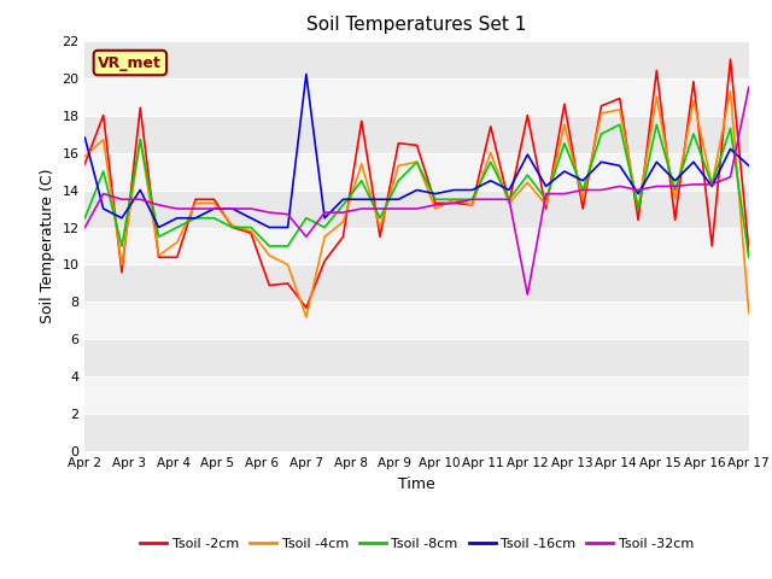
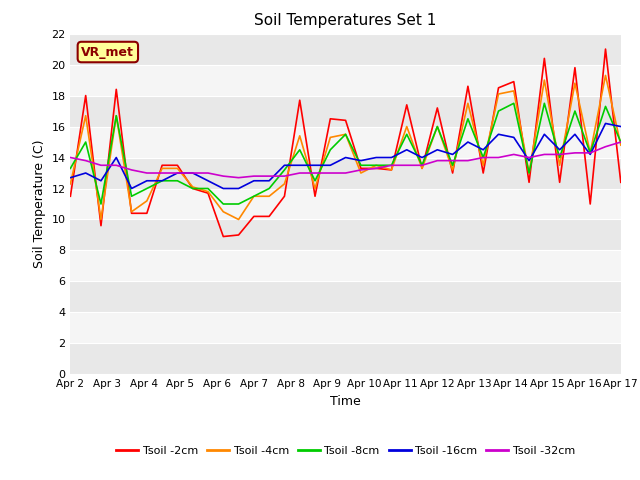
Tsoil -2cm/Apr 2: 15.4 -> 11.5
Tsoil -4cm/Apr 2: 15.8 -> 12.3
Tsoil -8cm/Apr 2: 12.5 -> 13.3
Tsoil -16cm/Apr 2: 16.8 -> 12.7
Tsoil -32cm/Apr 2: 12.0 -> 14.0
Tsoil -2cm/Apr 7: 7.7 -> 10.2
Tsoil -4cm/Apr 7: 7.2 -> 11.5
Tsoil -8cm/Apr 7: 12.5 -> 11.5
Tsoil -16cm/Apr 7: 20.2 -> 12.5
Tsoil -32cm/Apr 7: 11.5 -> 12.8
Tsoil -2cm/Apr 12: 18.0 -> 17.2
Tsoil -4cm/Apr 12: 14.4 -> 16.0
Tsoil -8cm/Apr 12: 14.8 -> 16.0
Tsoil -16cm/Apr 12: 15.9 -> 14.5
Tsoil -32cm/Apr 12: 8.4 -> 13.8
Tsoil -2cm/Apr 17: 10.8 -> 12.4
Tsoil -4cm/Apr 17: 7.4 -> 14.8
Tsoil -8cm/Apr 17: 10.4 -> 15.0
Tsoil -16cm/Apr 17: 15.3 -> 16.0
Tsoil -32cm/Apr 17: 19.5 -> 15.0
